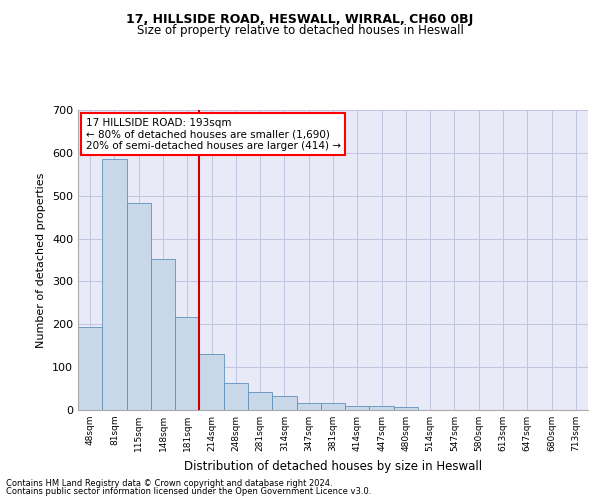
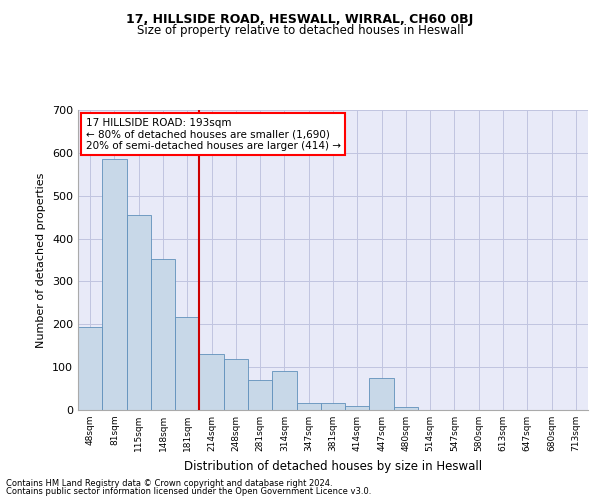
115sqm: 483 -> 455
248sqm: 62 -> 120
281sqm: 42 -> 70
314sqm: 32 -> 90
447sqm: 10 -> 75
